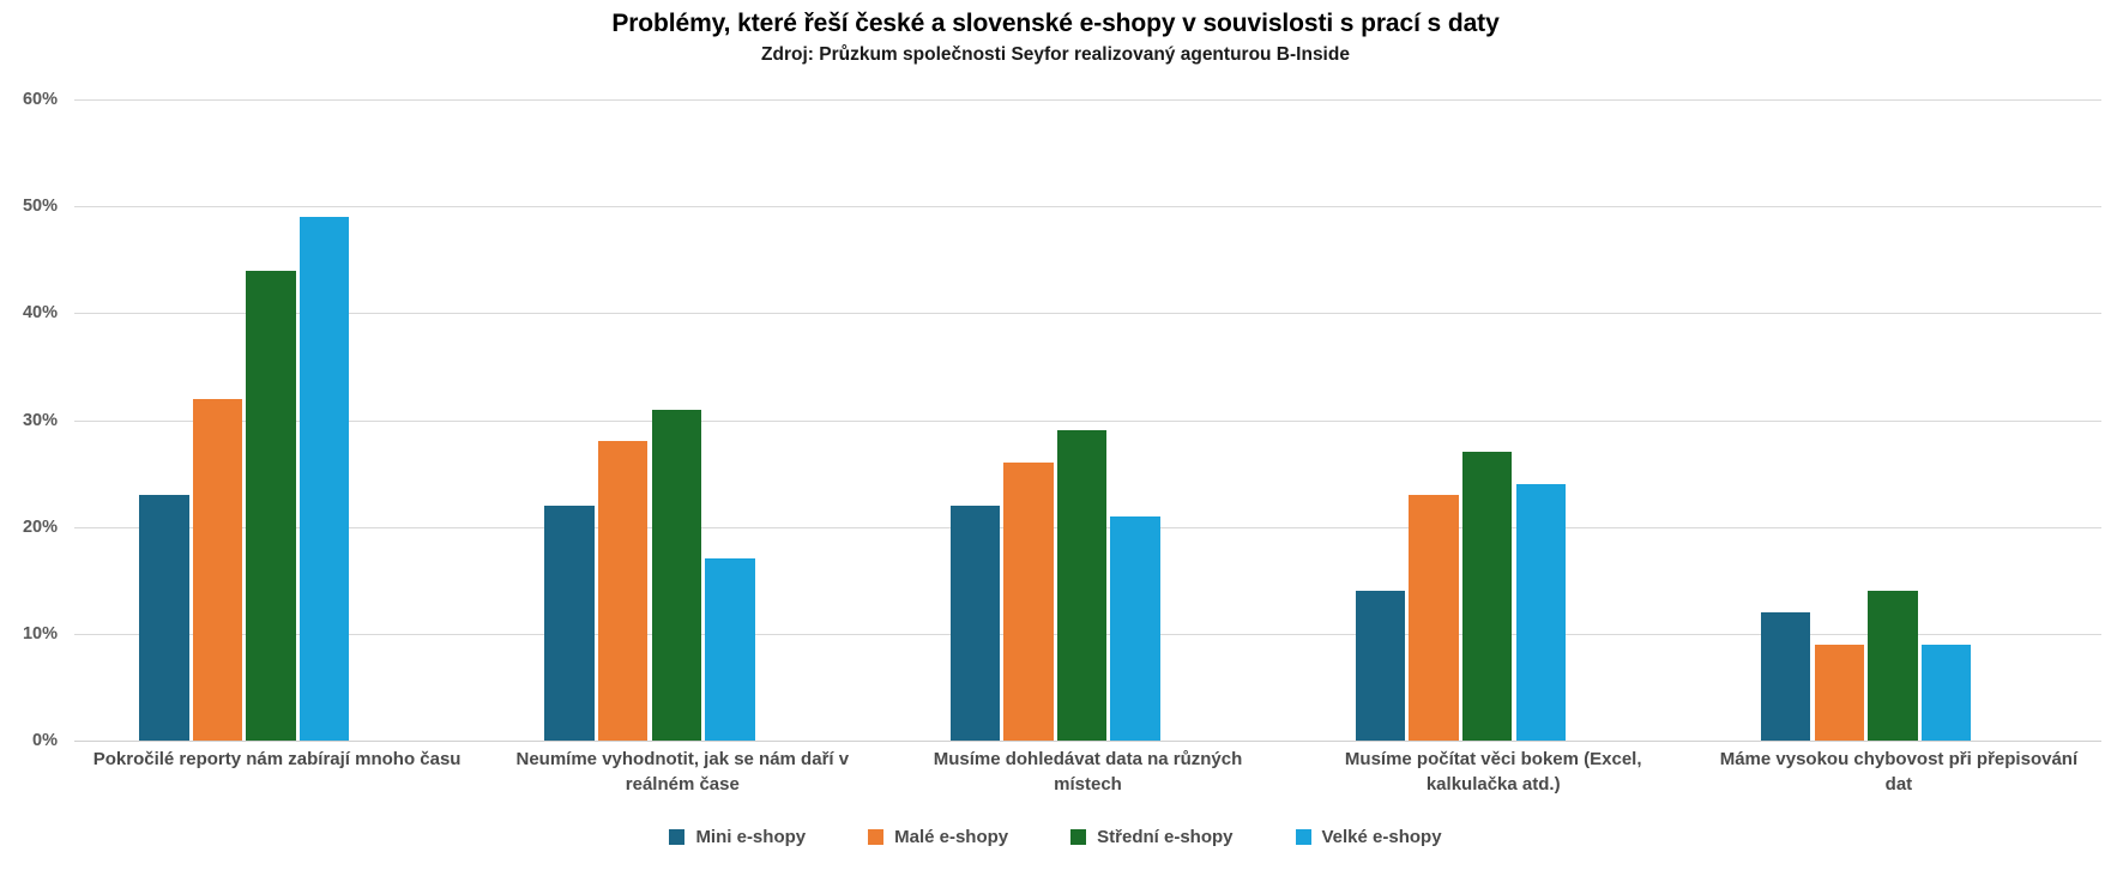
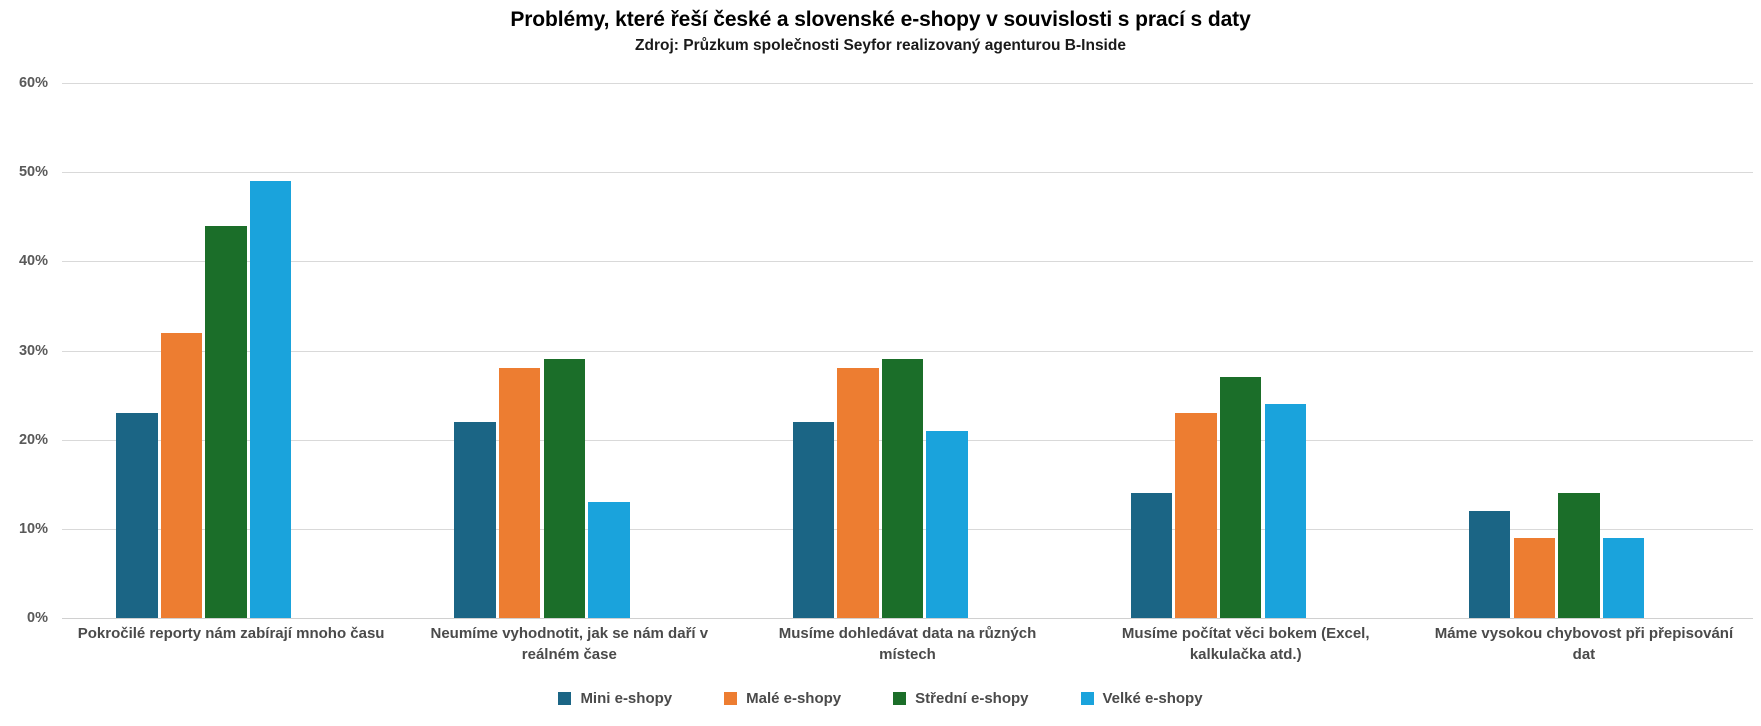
Střední e-shopy/Neumíme vyhodnotit, jak se nám daří v reálném čase: 31% -> 29%
Velké e-shopy/Neumíme vyhodnotit, jak se nám daří v reálném čase: 17% -> 13%
Malé e-shopy/Musíme dohledávat data na různých místech: 26% -> 28%
